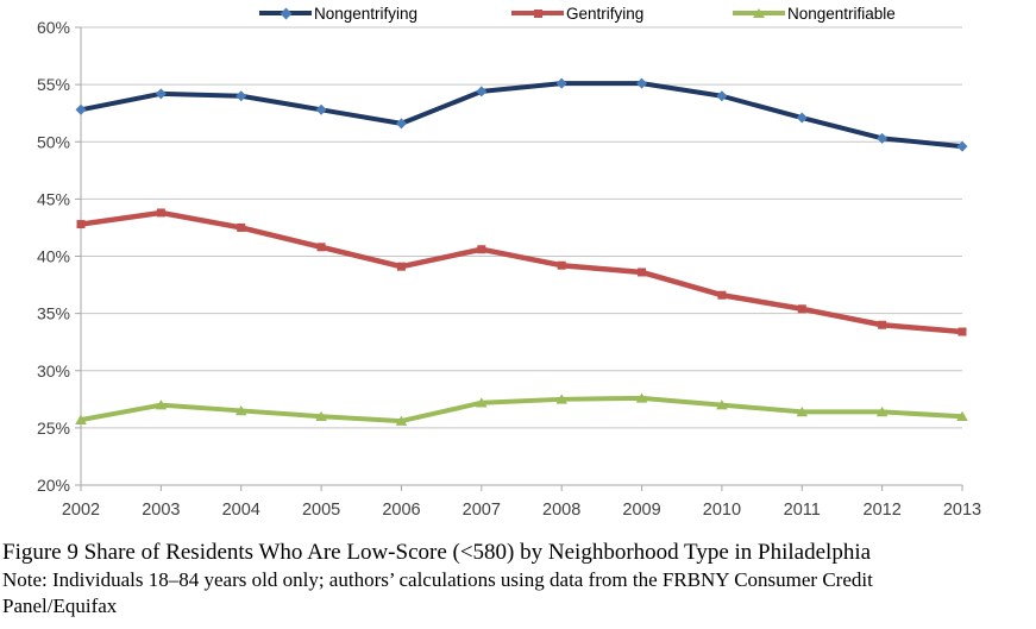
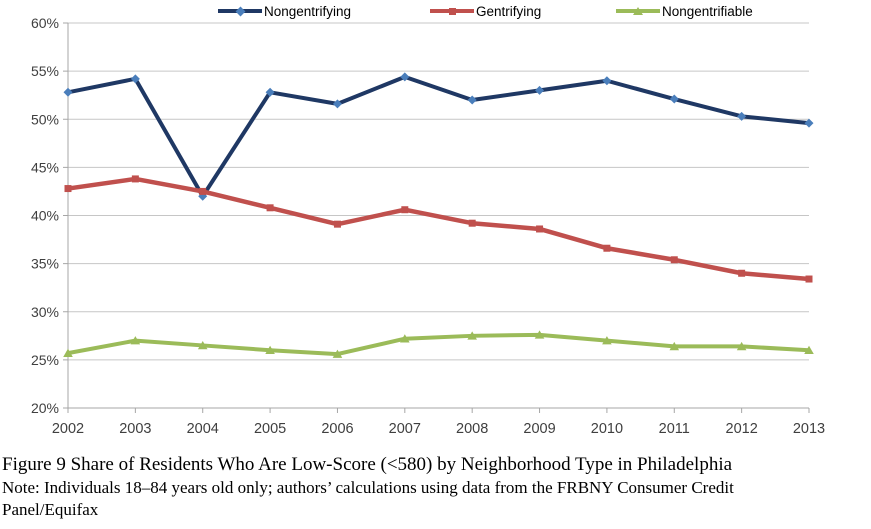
Nongentrifying/2004: 54% -> 42%
Nongentrifying/2008: 55% -> 52%
Nongentrifying/2009: 55% -> 53%
